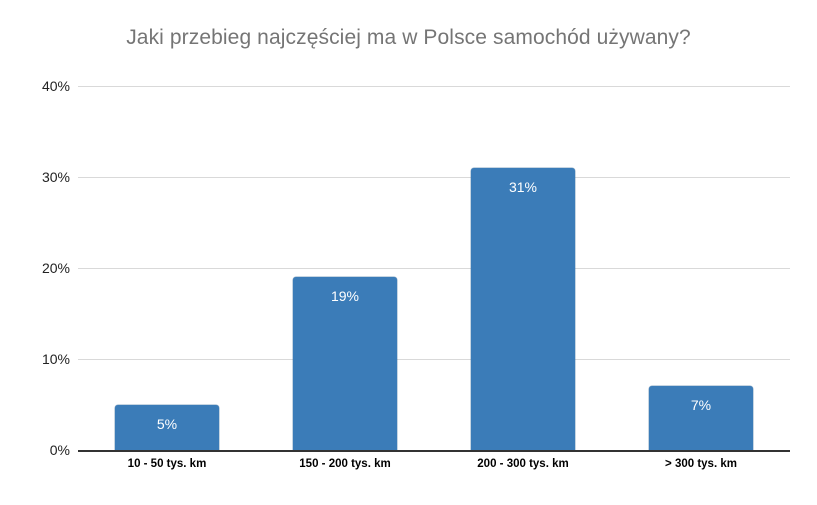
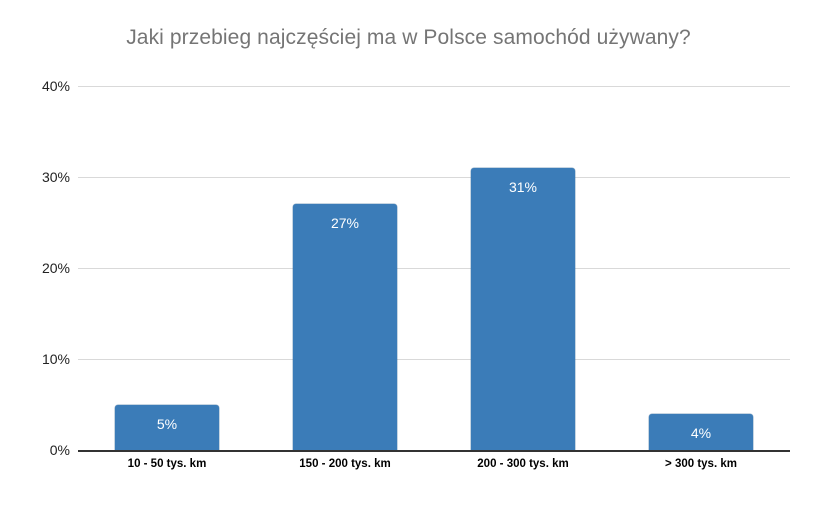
150 - 200 tys. km: 19% -> 27%
> 300 tys. km: 7% -> 4%
